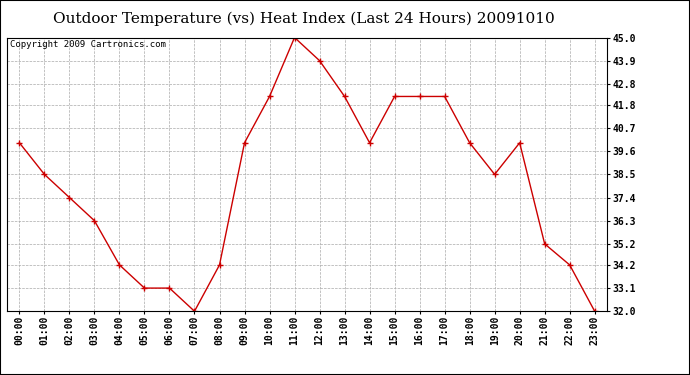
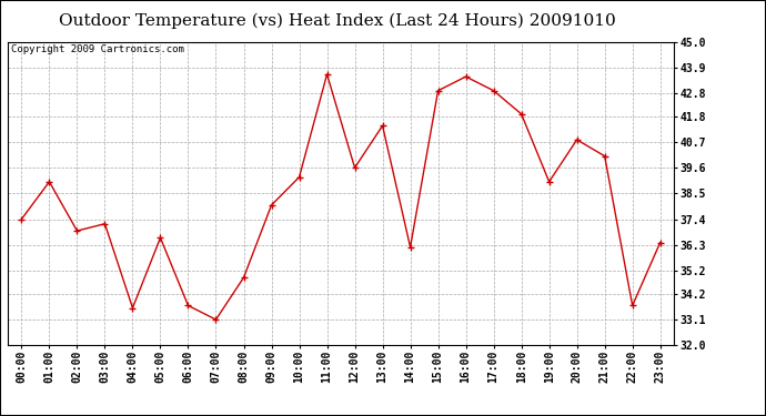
00:00: 40.0 -> 37.4
01:00: 38.5 -> 39.0
02:00: 37.4 -> 36.9
03:00: 36.3 -> 37.2
04:00: 34.2 -> 33.6
05:00: 33.1 -> 36.6
06:00: 33.1 -> 33.7
07:00: 32.0 -> 33.1
08:00: 34.2 -> 34.9
09:00: 40.0 -> 38.0
10:00: 42.2 -> 39.2
11:00: 45.0 -> 43.6
12:00: 43.9 -> 39.6
13:00: 42.2 -> 41.4
14:00: 40.0 -> 36.2
15:00: 42.2 -> 42.9
16:00: 42.2 -> 43.5
17:00: 42.2 -> 42.9
18:00: 40.0 -> 41.9
19:00: 38.5 -> 39.0
20:00: 40.0 -> 40.8
21:00: 35.2 -> 40.1
22:00: 34.2 -> 33.7
23:00: 32.0 -> 36.4
